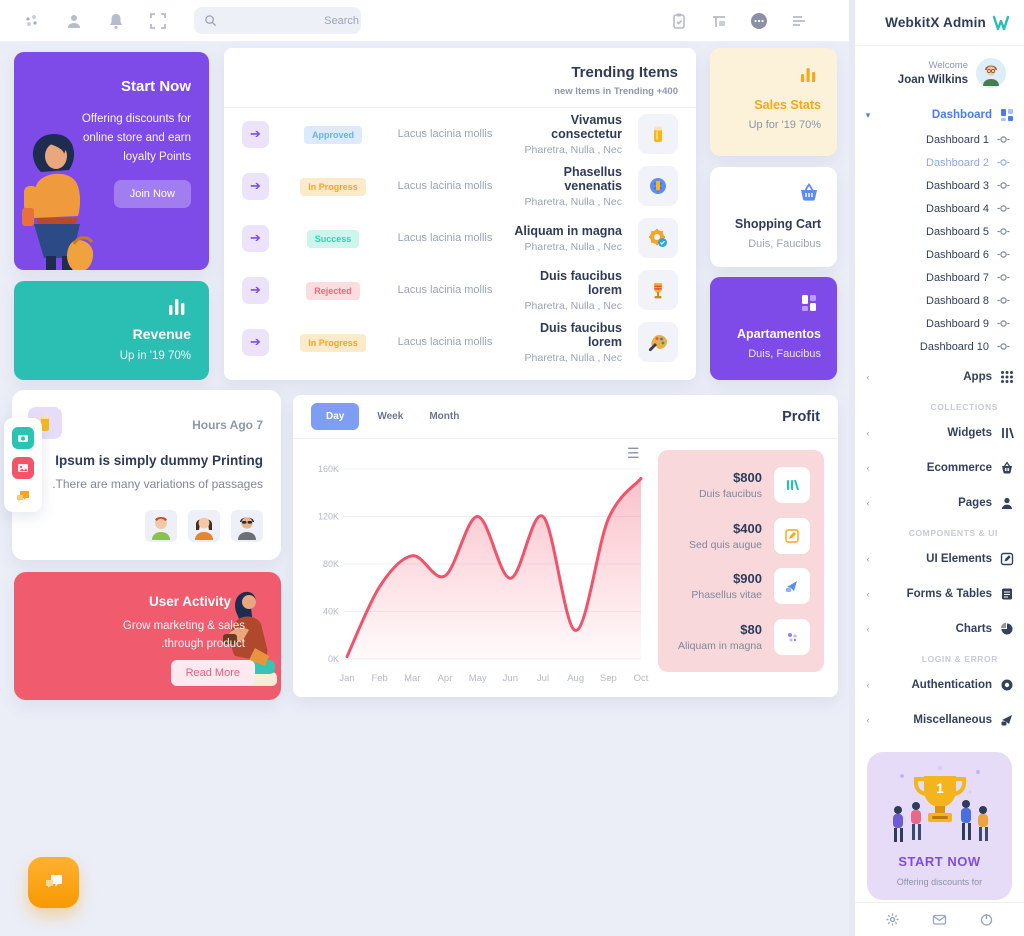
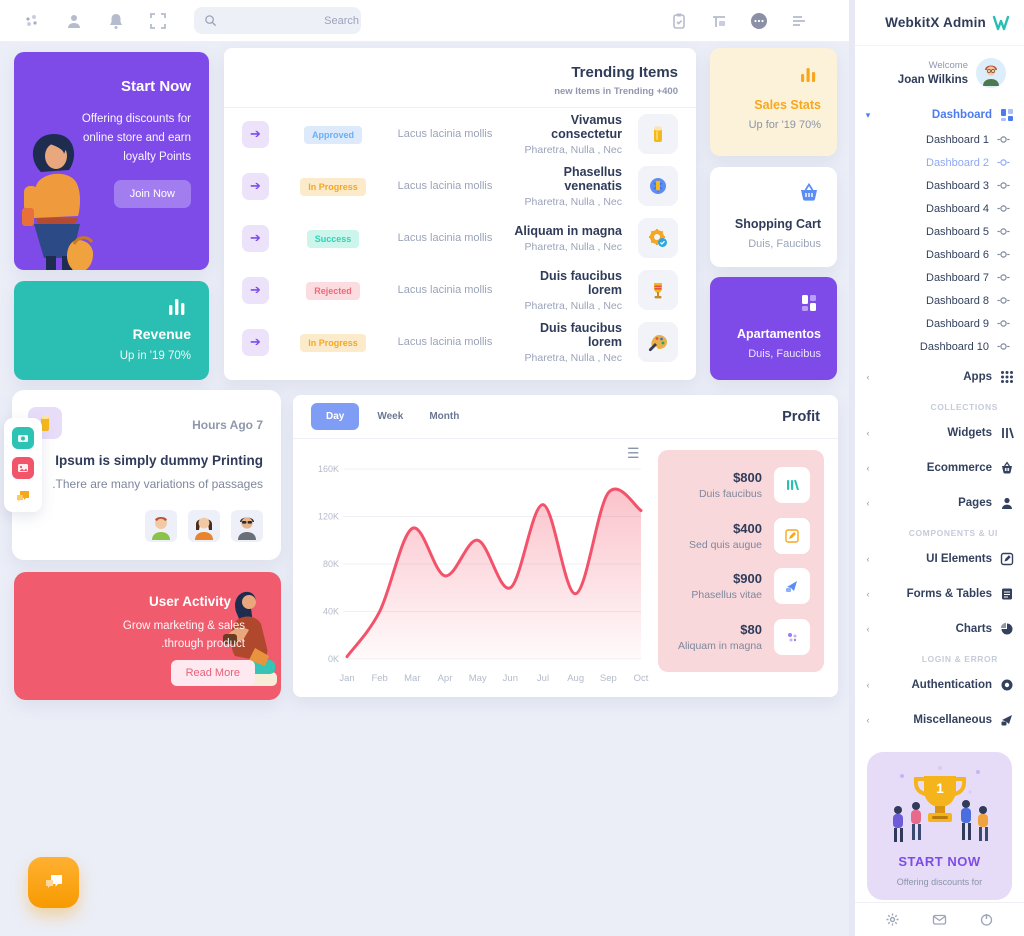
Feb: 61K -> 40K
Mar: 87K -> 110K
May: 120K -> 100K
Jun: 68K -> 60K
Jul: 120K -> 130K
Aug: 24K -> 55K
Sep: 118K -> 140K
Oct: 152K -> 125K
